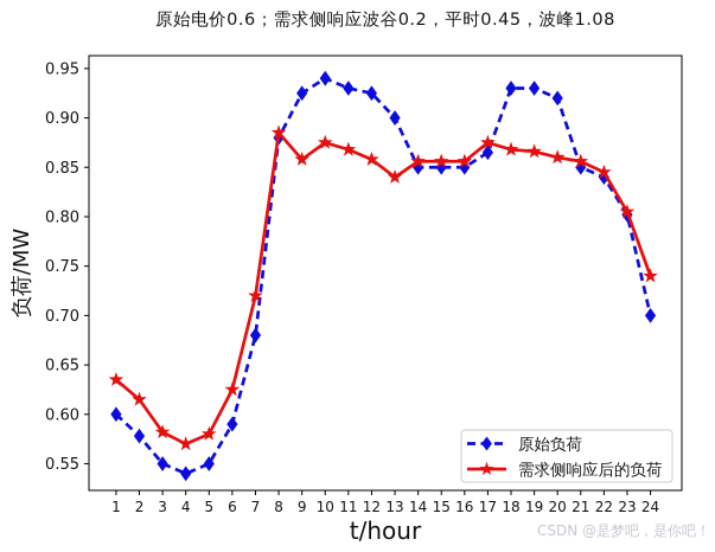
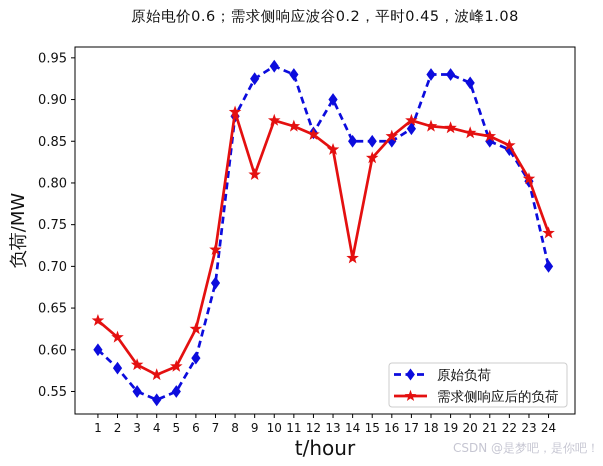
需求侧响应后的负荷/9: 0.86 -> 0.81
原始负荷/12: 0.93 -> 0.86
需求侧响应后的负荷/14: 0.86 -> 0.71
需求侧响应后的负荷/15: 0.86 -> 0.83
